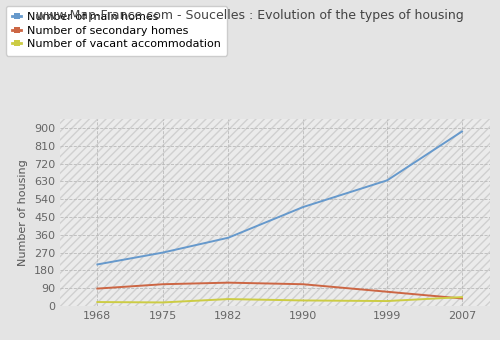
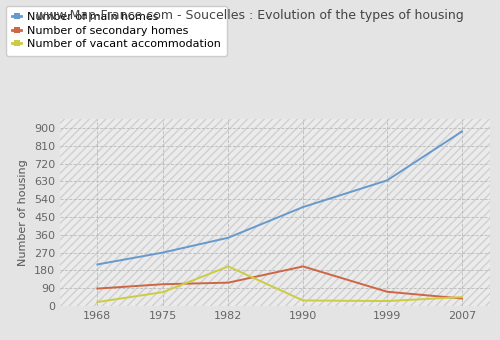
Number of vacant accommodation/1975: 20 -> 70
Number of vacant accommodation/1982: 40 -> 200
Number of secondary homes/1990: 110 -> 200
